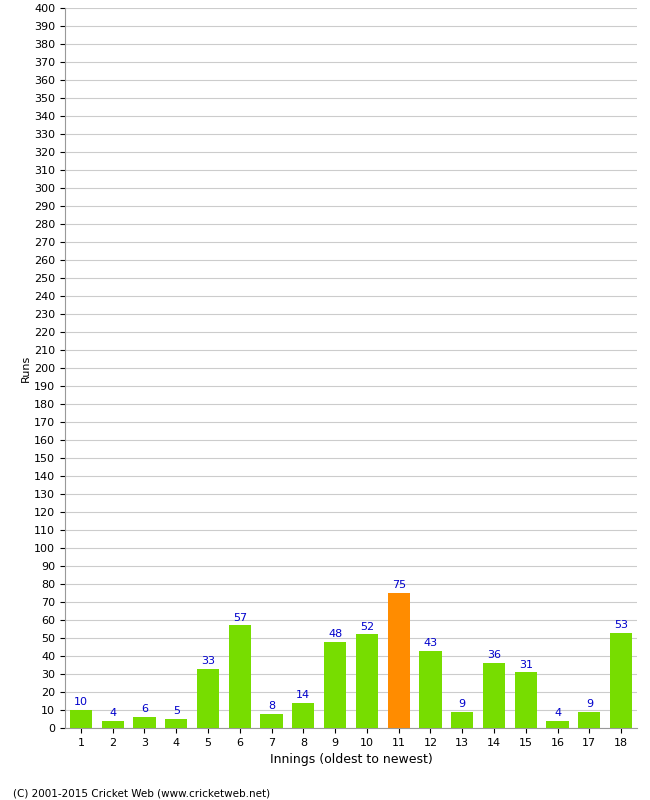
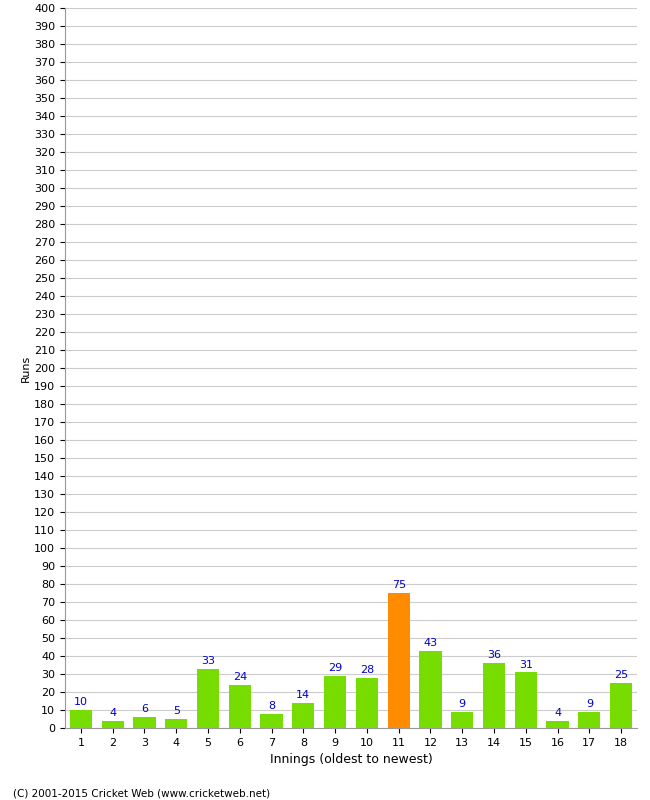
6: 57 -> 24
9: 48 -> 29
10: 52 -> 28
18: 53 -> 25
